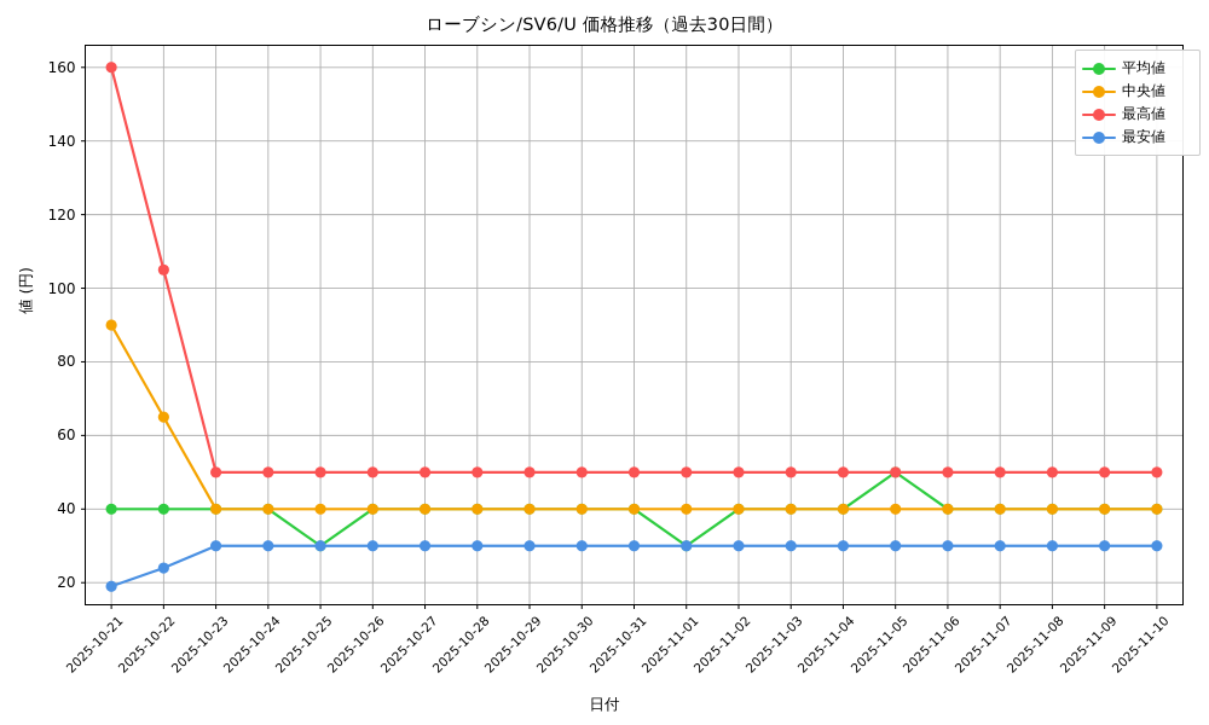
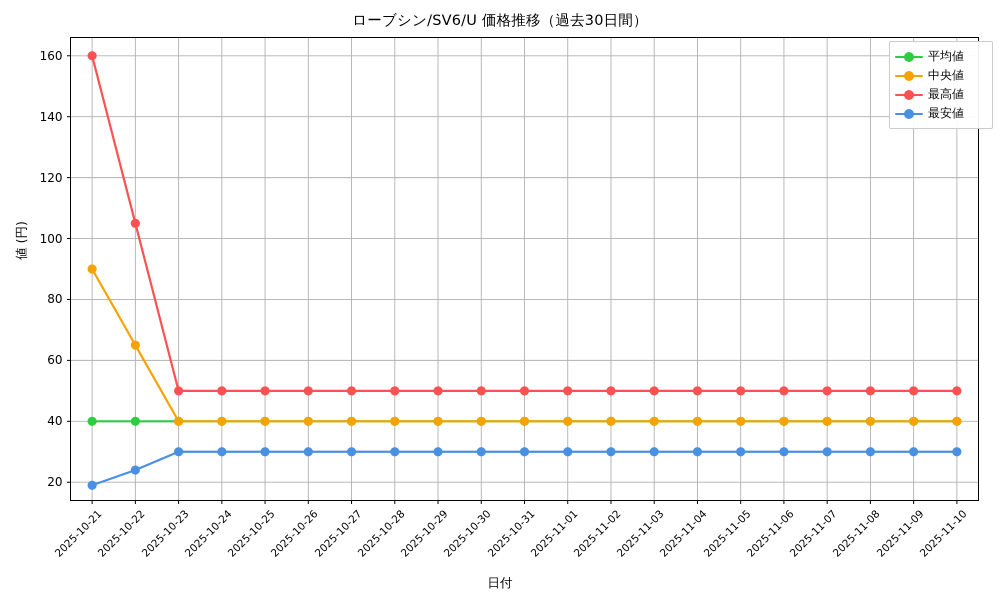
平均値/2025-10-25: 30 -> 40
平均値/2025-11-01: 30 -> 40
平均値/2025-11-05: 50 -> 40
